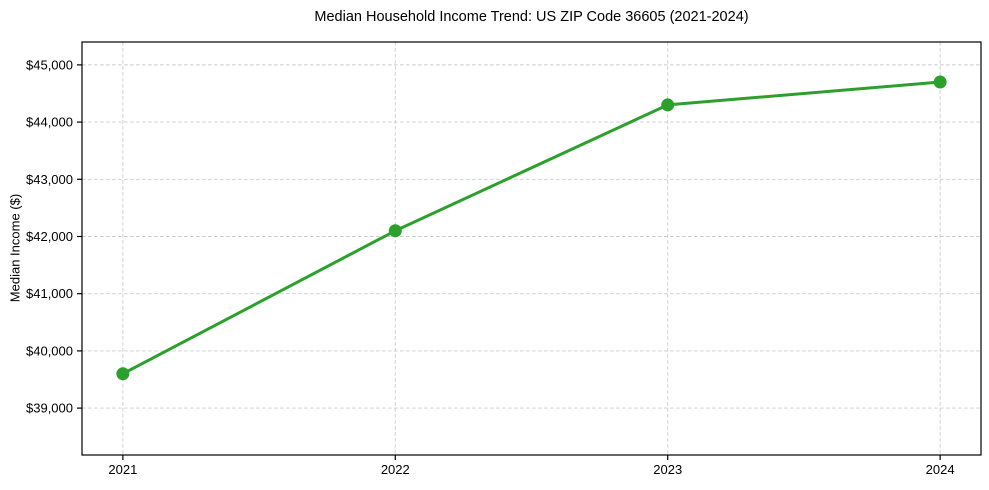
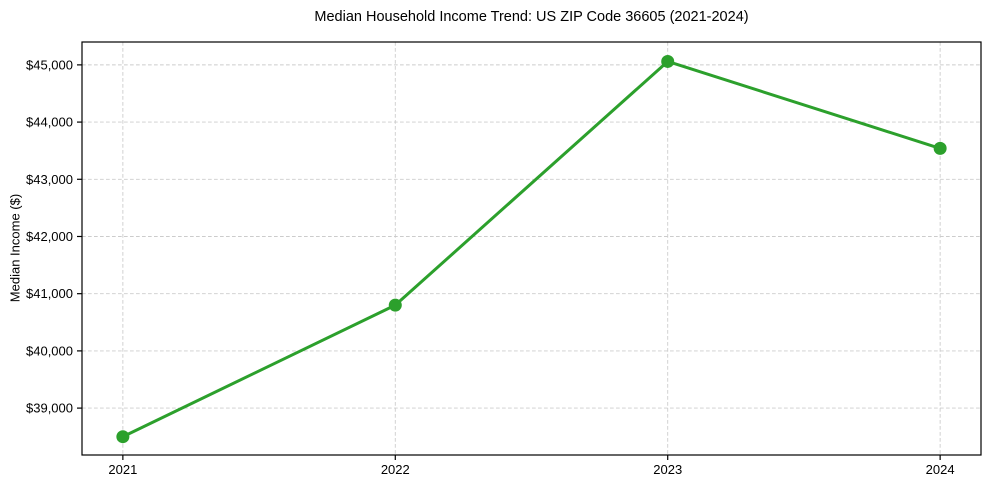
2021: $39600 -> $38500
2022: $42100 -> $40800
2023: $44300 -> $45100
2024: $44700 -> $43500
